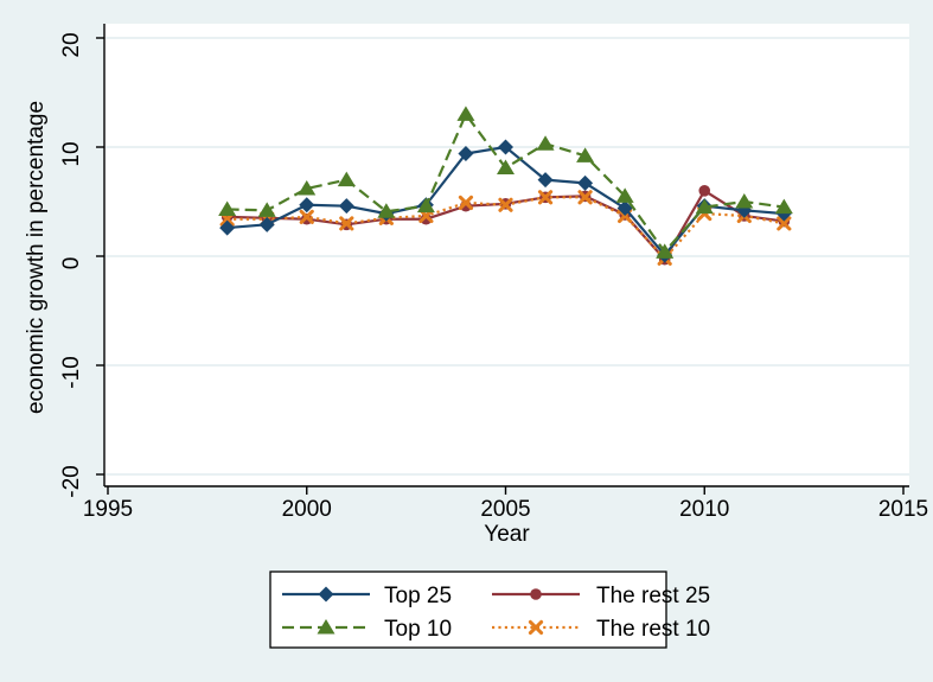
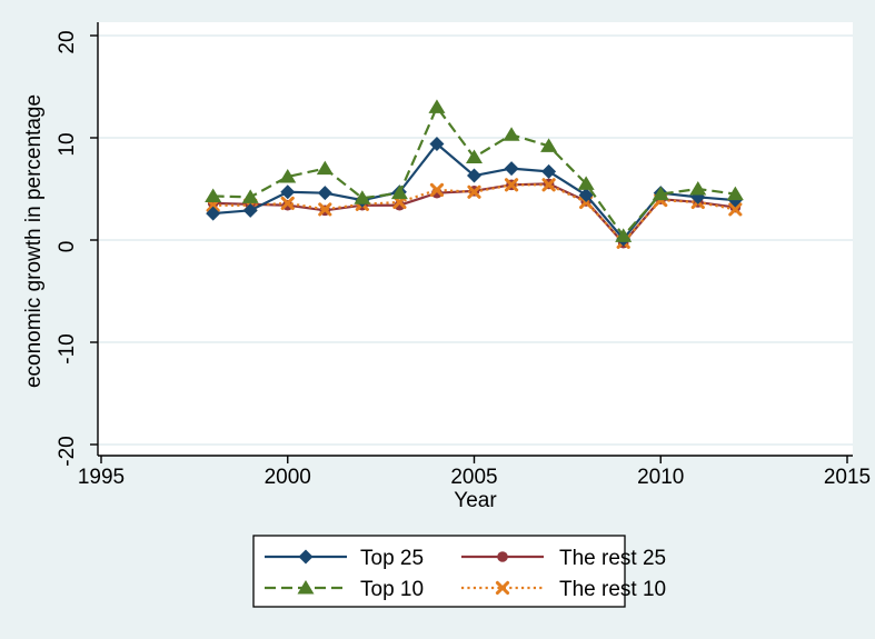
Top 25/2005: 10 -> 6
The rest 25/2010: 6 -> 4
